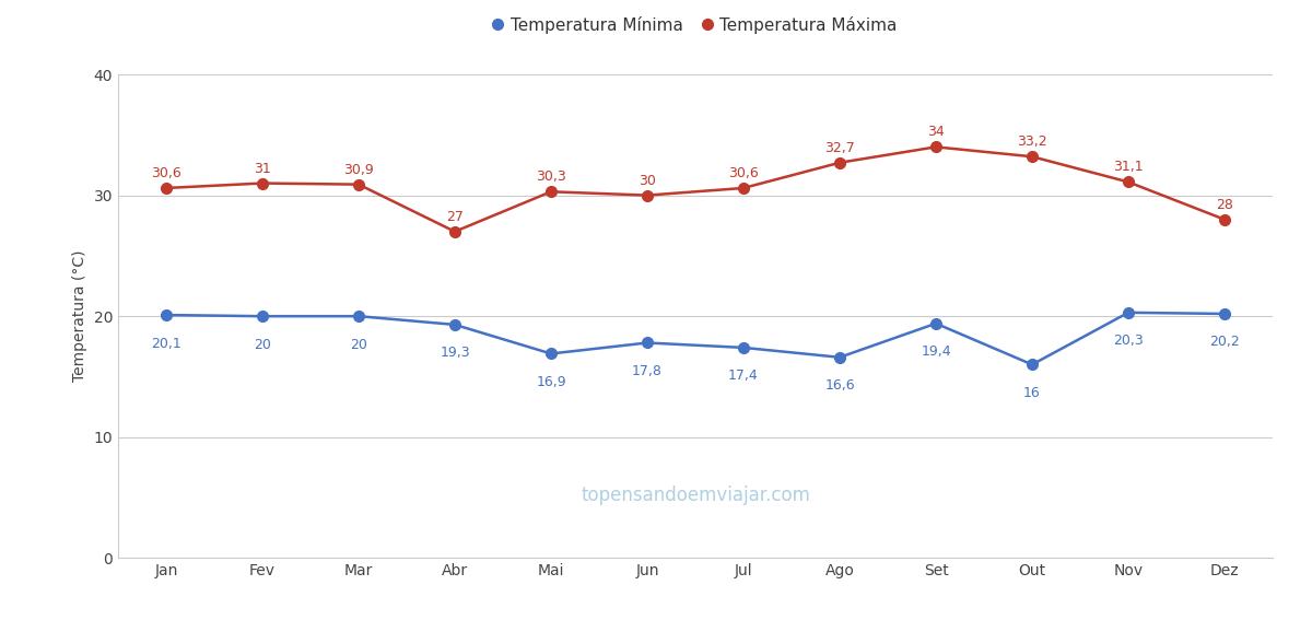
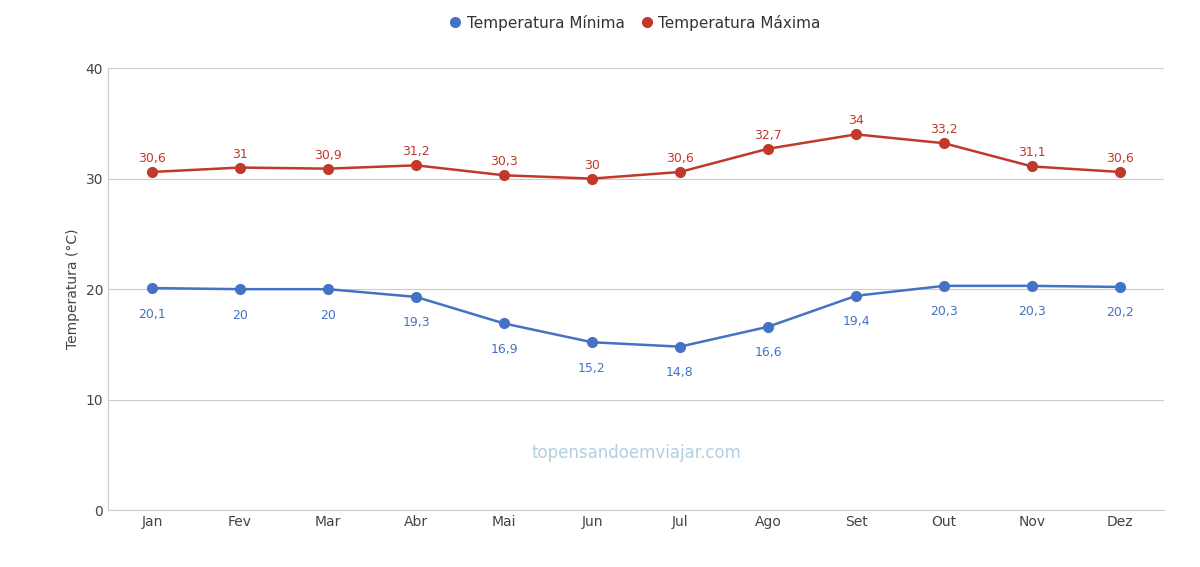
Temperatura Máxima/Abr: 27 -> 31,2
Temperatura Mínima/Jun: 17,8 -> 15,2
Temperatura Mínima/Jul: 17,4 -> 14,8
Temperatura Mínima/Out: 16 -> 20,3
Temperatura Máxima/Dez: 28 -> 30,6
